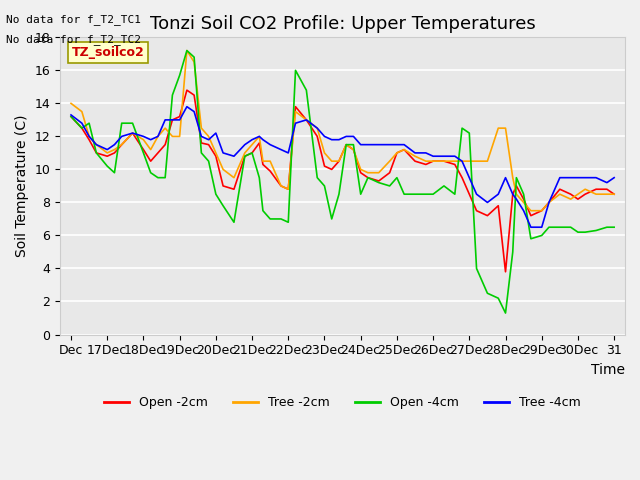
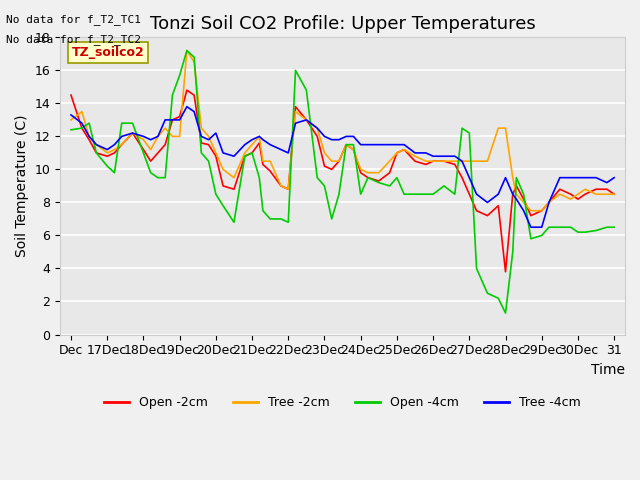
Open -2cm/Dec: 13.2 -> 14.5
Tree -2cm/Dec: 14.0 -> 13.0
Open -4cm/Dec: 13.2 -> 12.4
